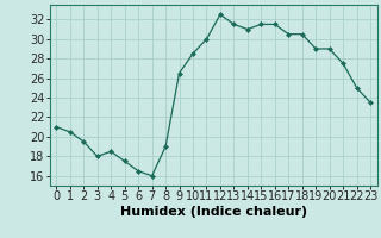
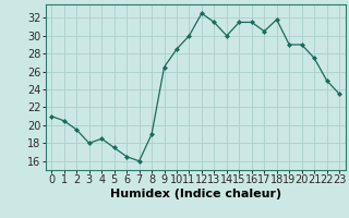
14: 31.0 -> 30.0
18: 30.5 -> 31.8
